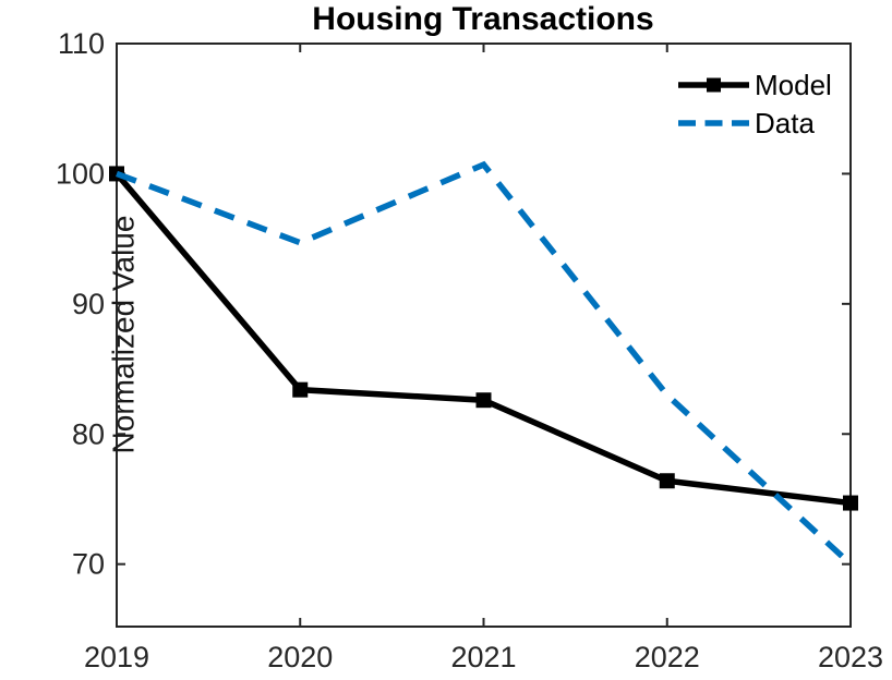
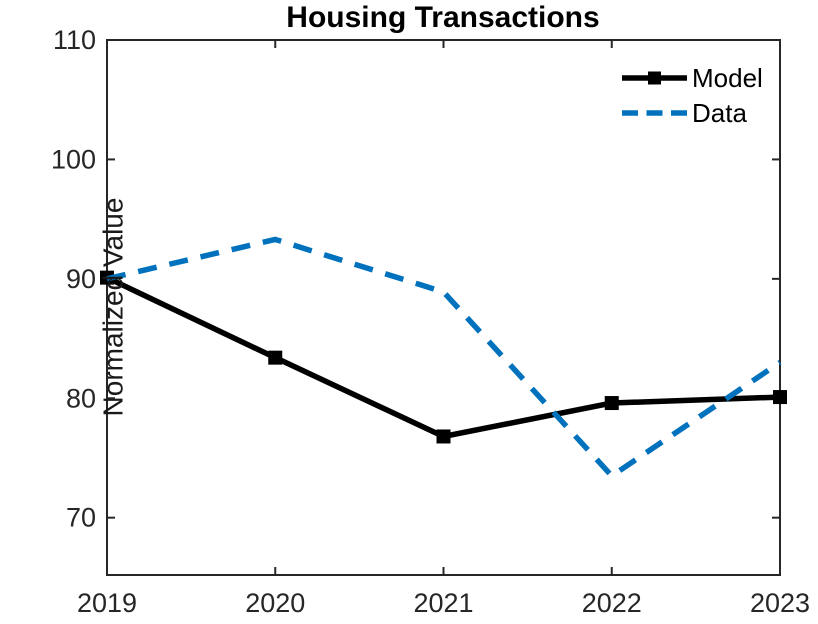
Model/2019: 100.0 -> 90.1
Data/2019: 100.0 -> 90.0
Data/2020: 94.7 -> 93.3
Model/2021: 82.6 -> 76.8
Data/2021: 100.7 -> 88.9
Model/2022: 76.4 -> 79.6
Data/2022: 83.0 -> 73.5
Model/2023: 74.7 -> 80.1
Data/2023: 70.0 -> 83.0
